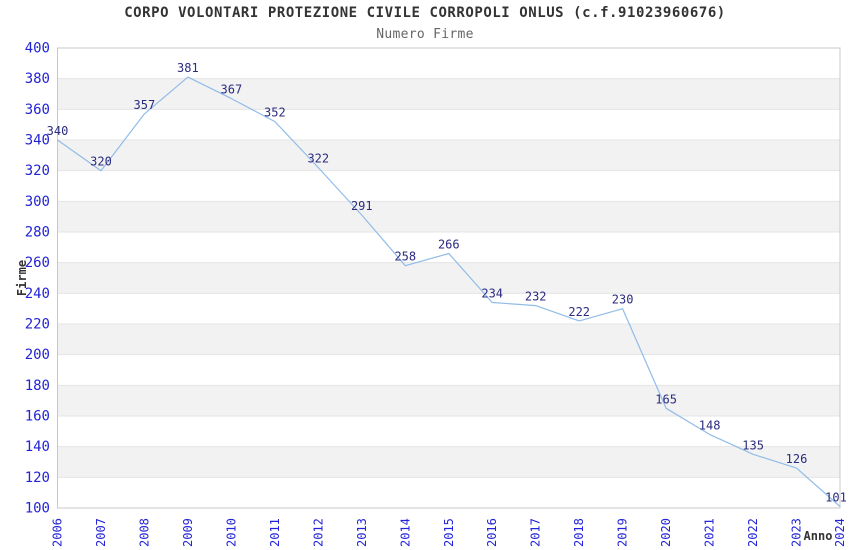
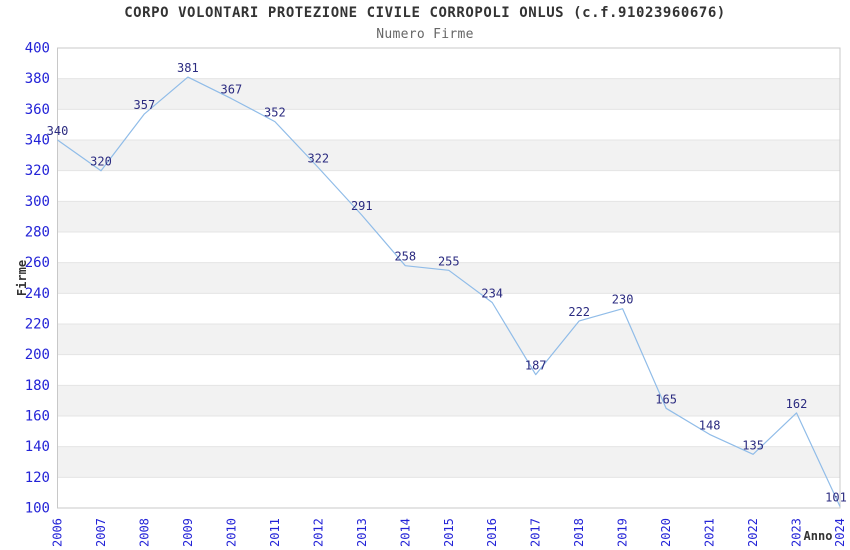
2015: 266 -> 255
2017: 232 -> 187
2023: 126 -> 162
